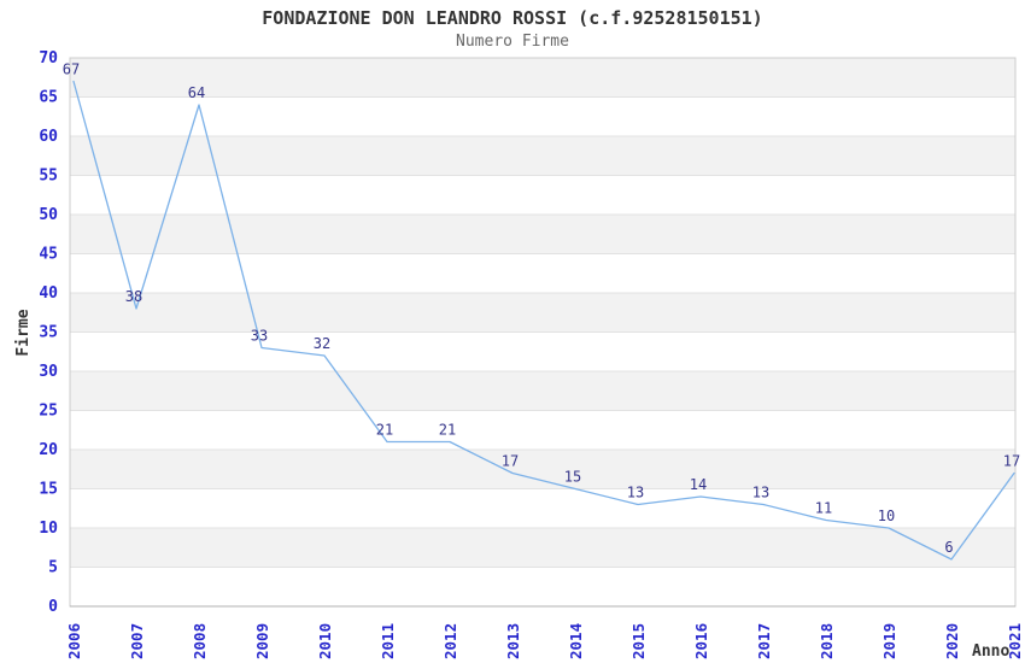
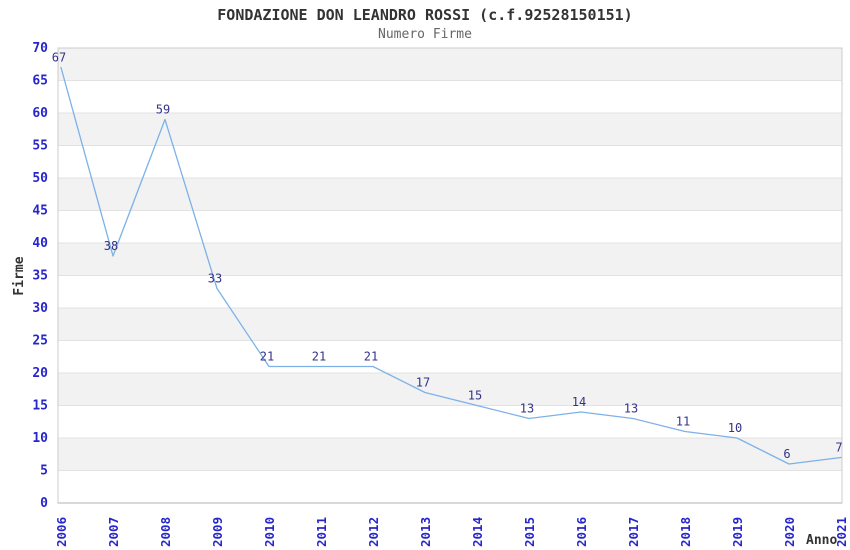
2008: 64 -> 59
2010: 32 -> 21
2021: 17 -> 7
